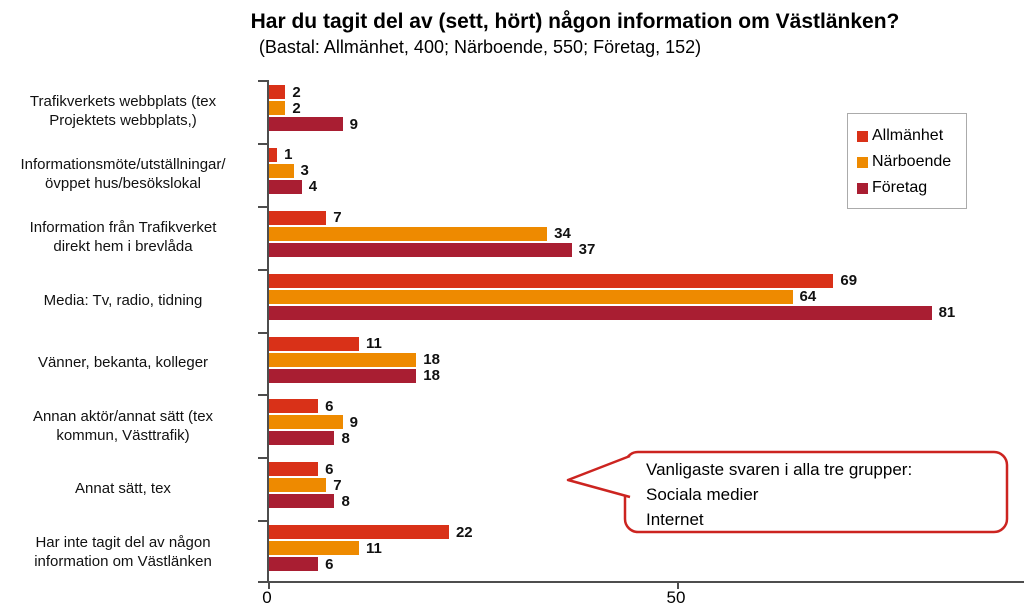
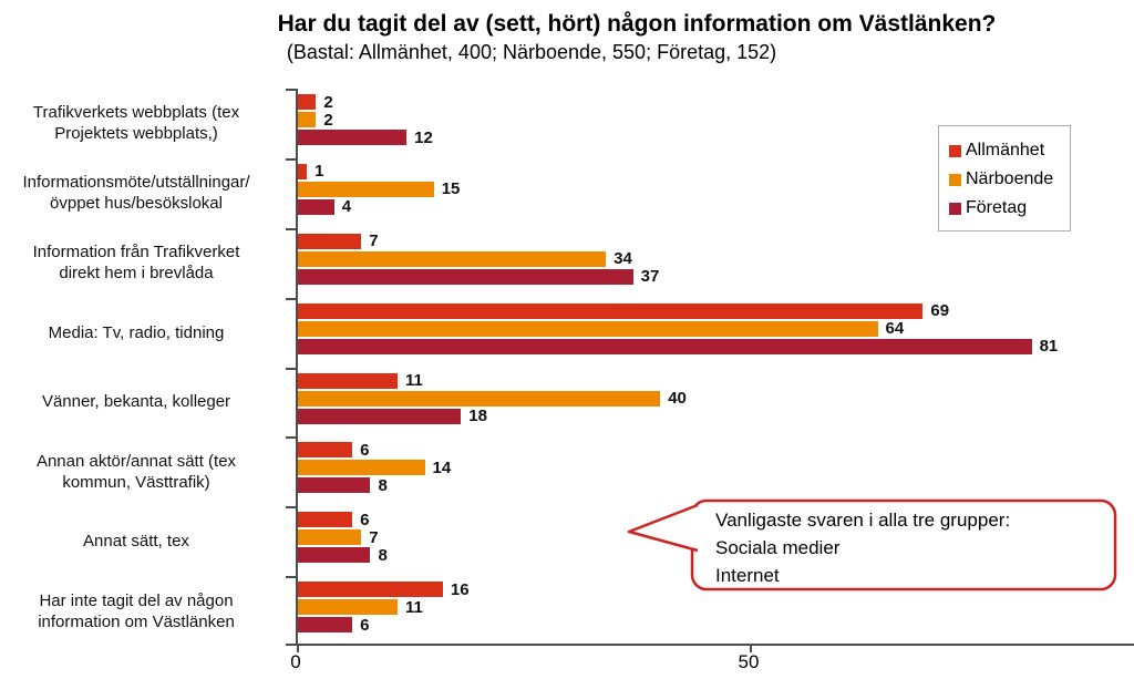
Företag/Trafikverkets webbplats (tex Projektets webbplats,): 9 -> 12
Närboende/Informationsmöte/utställningar/ övppet hus/besökslokal: 3 -> 15
Närboende/Vänner, bekanta, kolleger: 18 -> 40
Närboende/Annan aktör/annat sätt (tex kommun, Västtrafik): 9 -> 14
Allmänhet/Har inte tagit del av någon information om Västlänken: 22 -> 16
